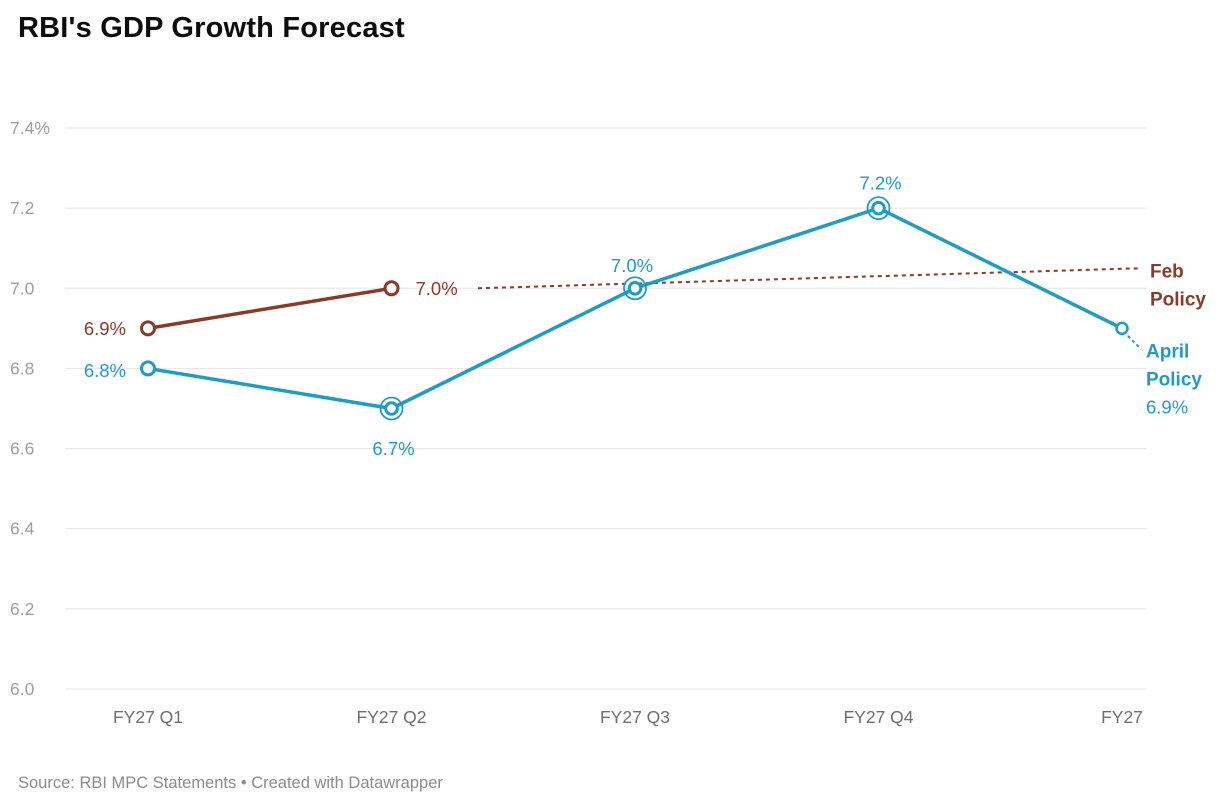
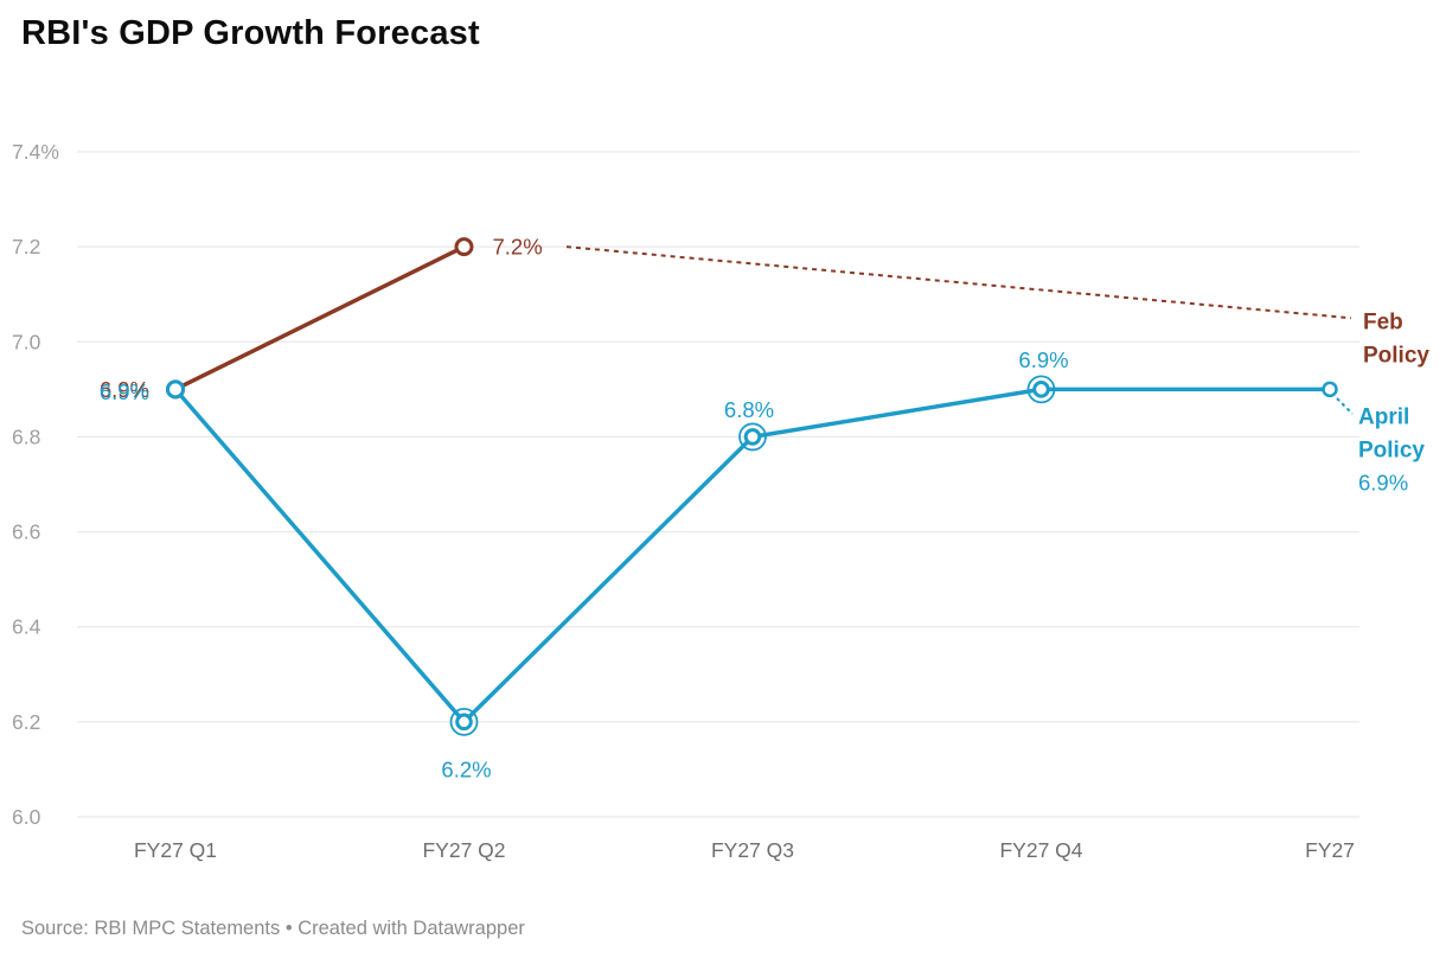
April Policy/FY27 Q1: 6.8% -> 6.9%
Feb Policy/FY27 Q2: 7.0% -> 7.2%
April Policy/FY27 Q2: 6.7% -> 6.2%
April Policy/FY27 Q3: 7.0% -> 6.8%
April Policy/FY27 Q4: 7.2% -> 6.9%
